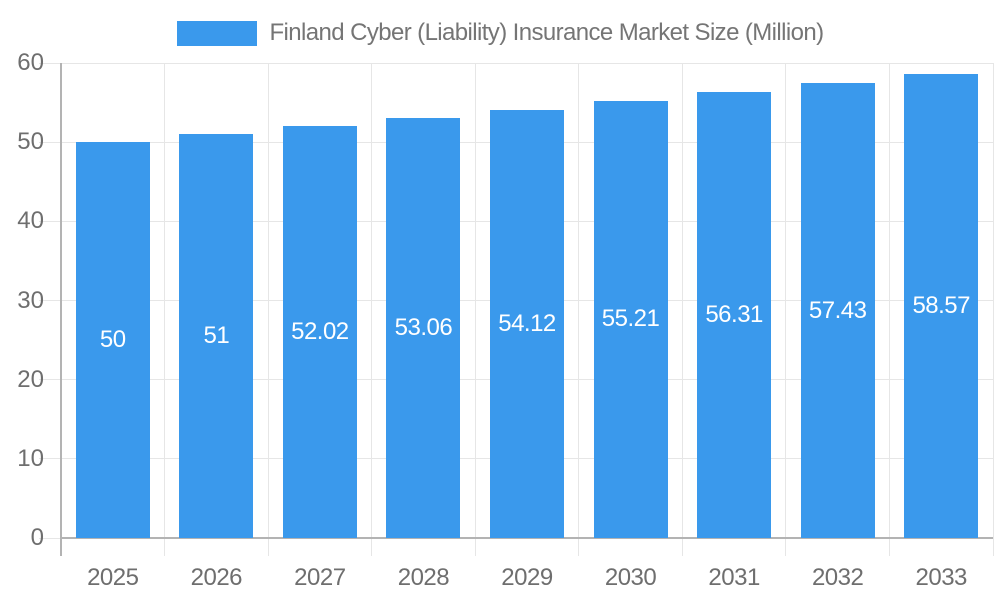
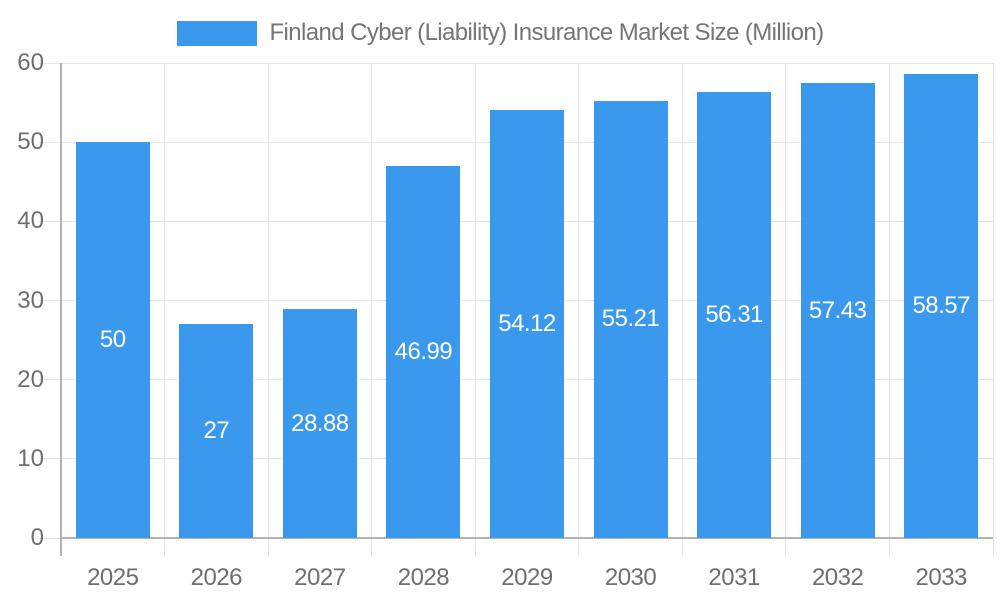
2026: 51 -> 27
2027: 52.02 -> 28.88
2028: 53.06 -> 46.99
